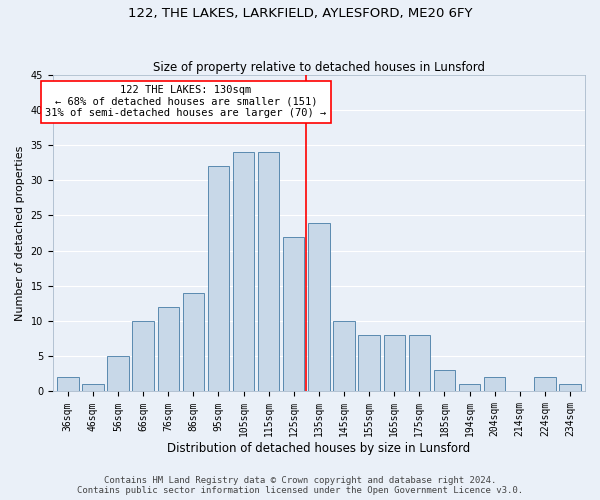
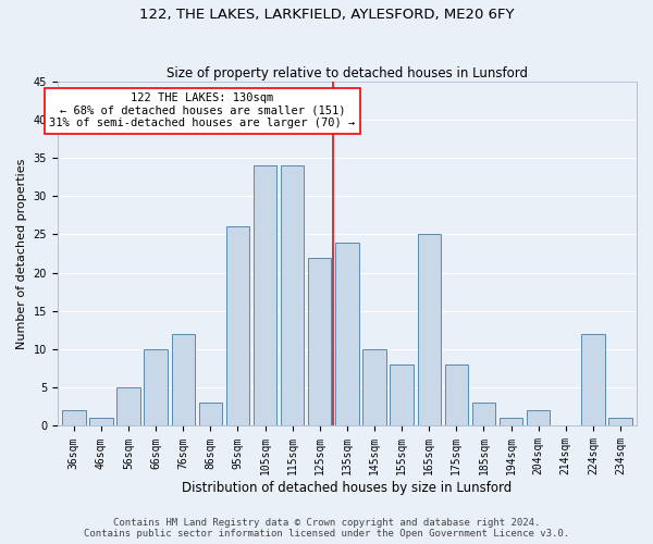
86sqm: 14 -> 3
95sqm: 32 -> 26
165sqm: 8 -> 25
224sqm: 2 -> 12
